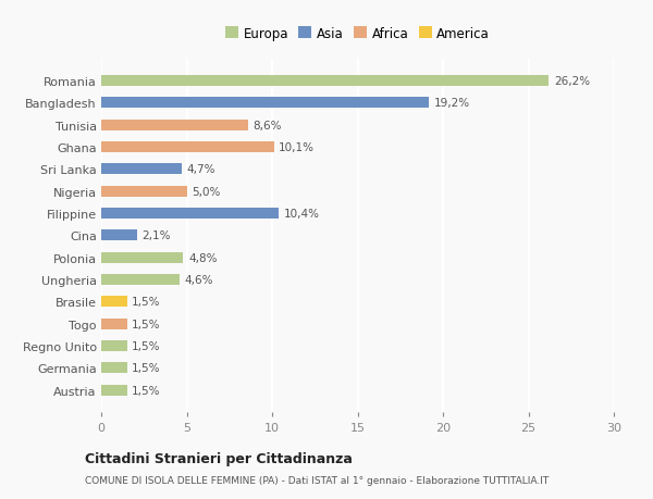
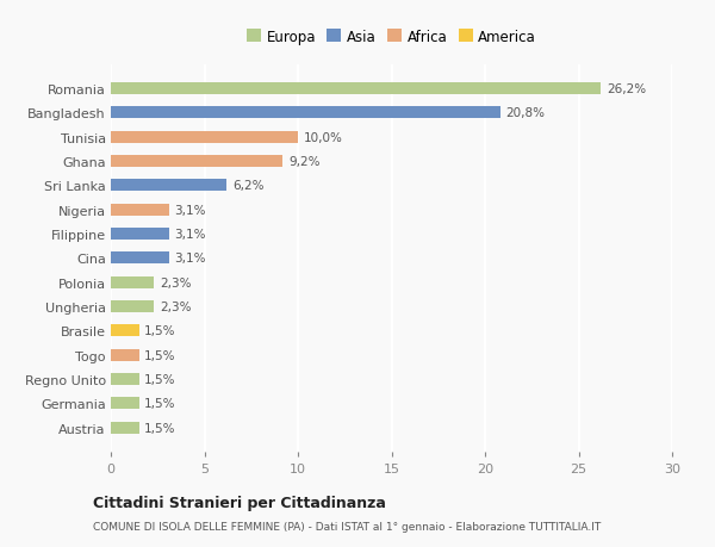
Bangladesh: 19,2% -> 20,8%
Tunisia: 8,6% -> 10,0%
Ghana: 10,1% -> 9,2%
Sri Lanka: 4,7% -> 6,2%
Nigeria: 5,0% -> 3,1%
Filippine: 10,4% -> 3,1%
Cina: 2,1% -> 3,1%
Polonia: 4,8% -> 2,3%
Ungheria: 4,6% -> 2,3%
